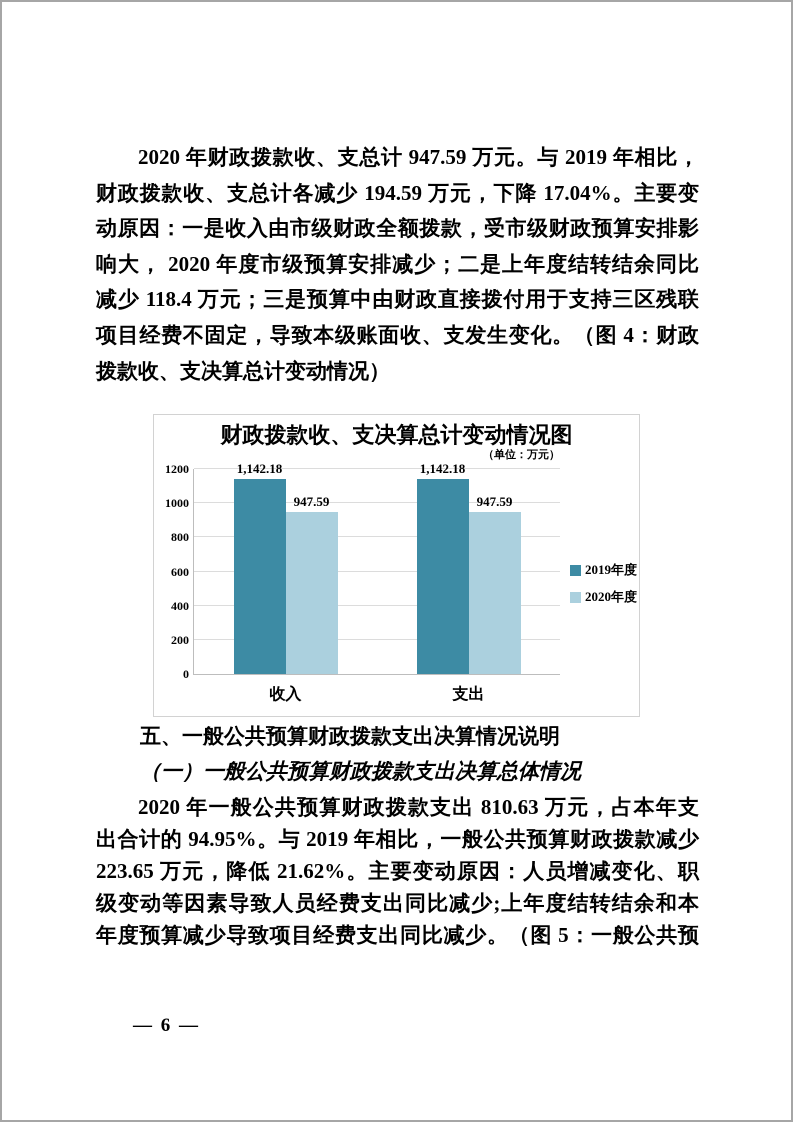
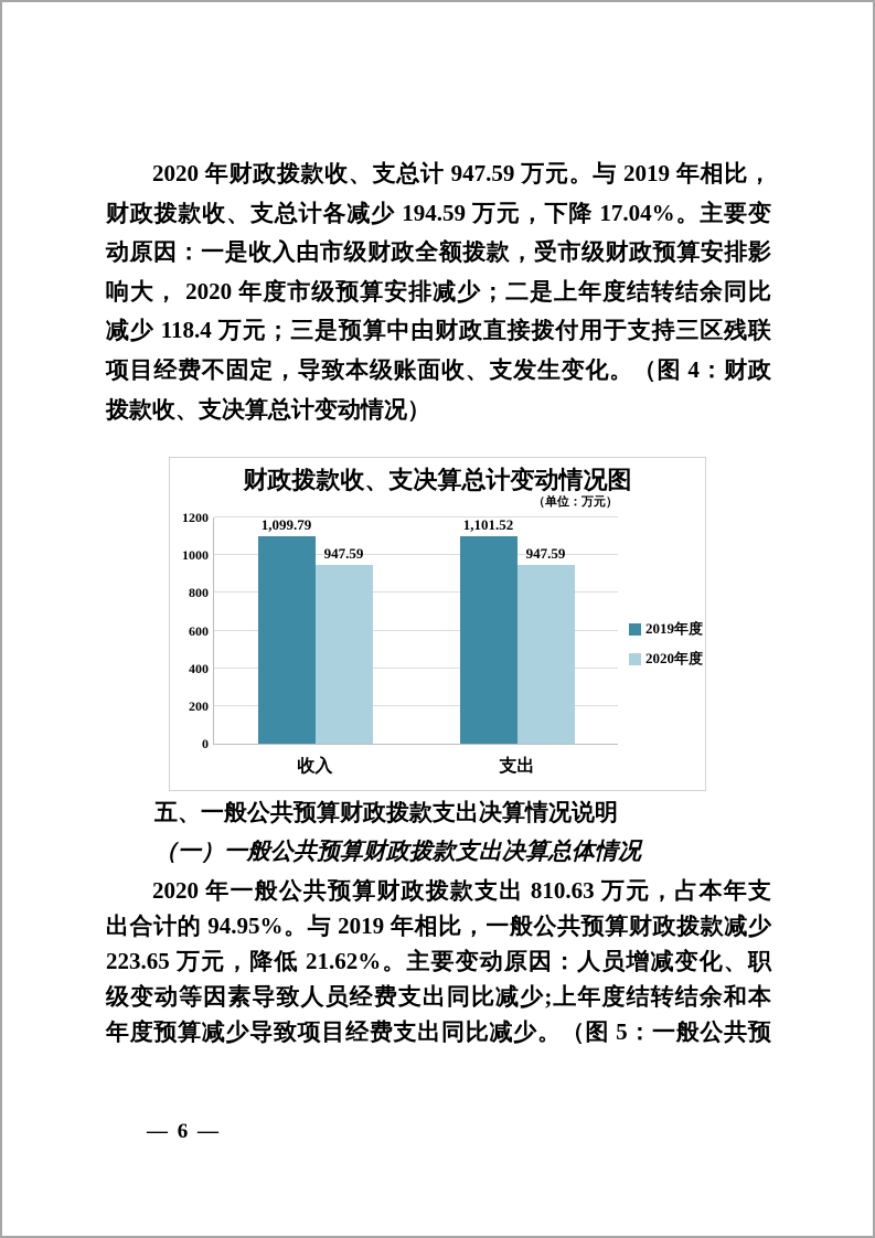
2019年度/收入: 1,142.18 -> 1,099.79
2019年度/支出: 1,142.18 -> 1,101.52
